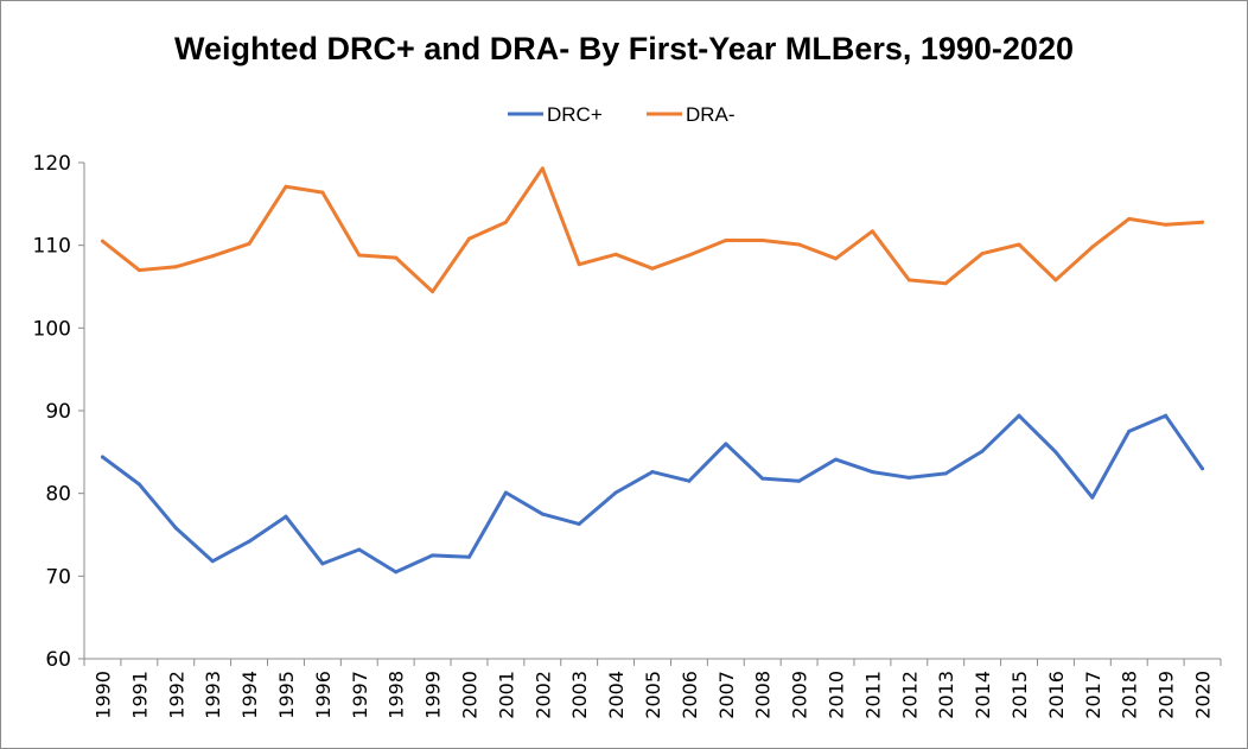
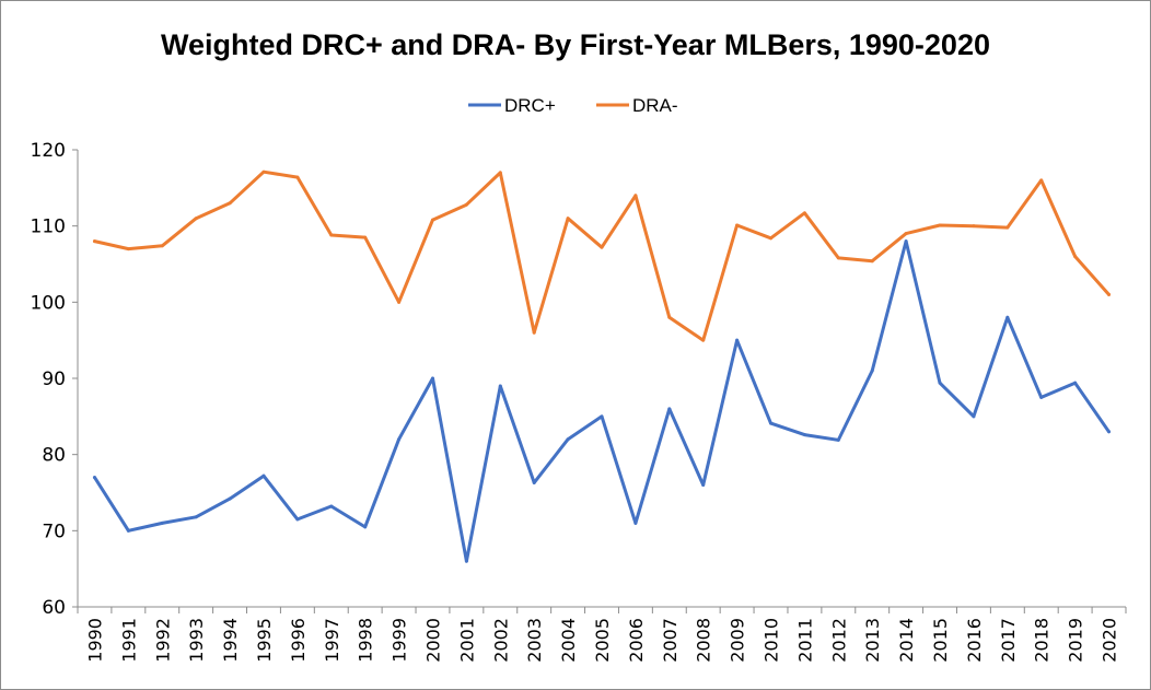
DRC+/1990: 84 -> 77
DRA-/1990: 110 -> 108
DRC+/1991: 81 -> 70
DRC+/1992: 76 -> 71
DRA-/1993: 109 -> 111
DRA-/1994: 110 -> 113
DRC+/1999: 72 -> 82
DRA-/1999: 104 -> 100
DRC+/2000: 72 -> 90
DRC+/2001: 80 -> 66
DRC+/2002: 78 -> 89
DRA-/2002: 119 -> 117
DRA-/2003: 108 -> 96
DRC+/2004: 80 -> 82
DRA-/2004: 109 -> 111
DRC+/2005: 83 -> 85
DRC+/2006: 82 -> 71
DRA-/2006: 109 -> 114
DRA-/2007: 111 -> 98
DRC+/2008: 82 -> 76
DRA-/2008: 111 -> 95
DRC+/2009: 82 -> 95
DRC+/2013: 82 -> 91
DRC+/2014: 85 -> 108
DRA-/2016: 106 -> 110
DRC+/2017: 80 -> 98
DRA-/2018: 113 -> 116
DRA-/2019: 112 -> 106
DRA-/2020: 113 -> 101
